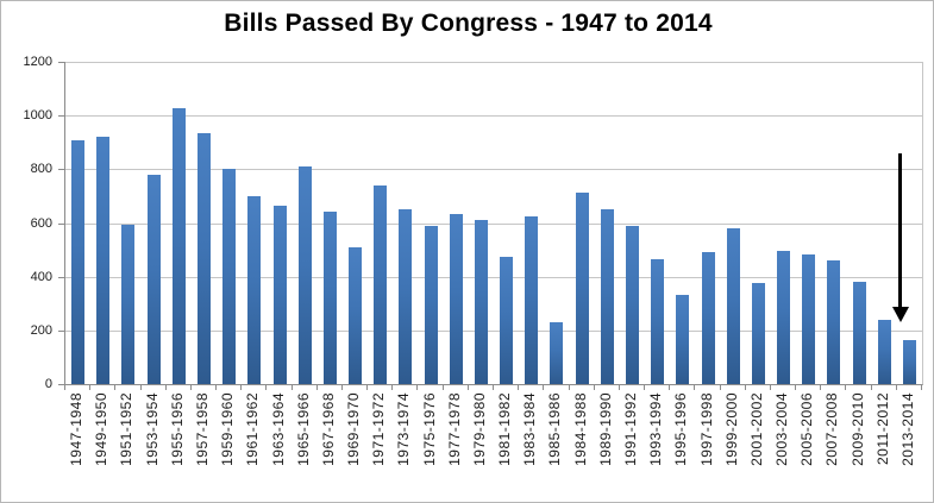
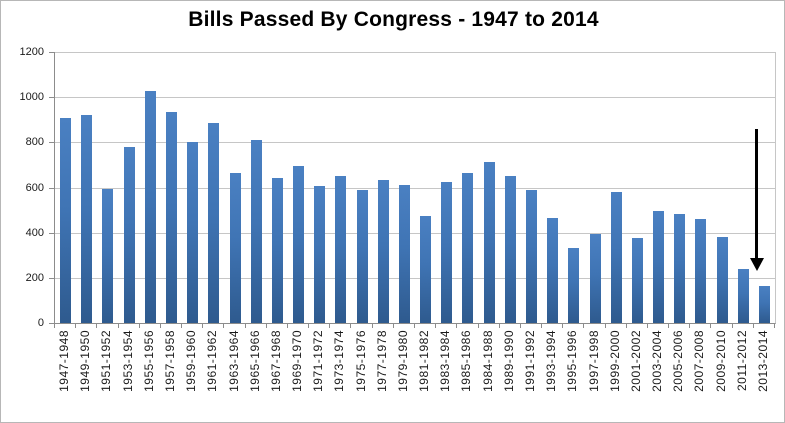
1961-1962: 700 -> 880
1969-1970: 510 -> 700
1971-1972: 740 -> 610
1985-1986: 230 -> 660
1997-1998: 490 -> 390
